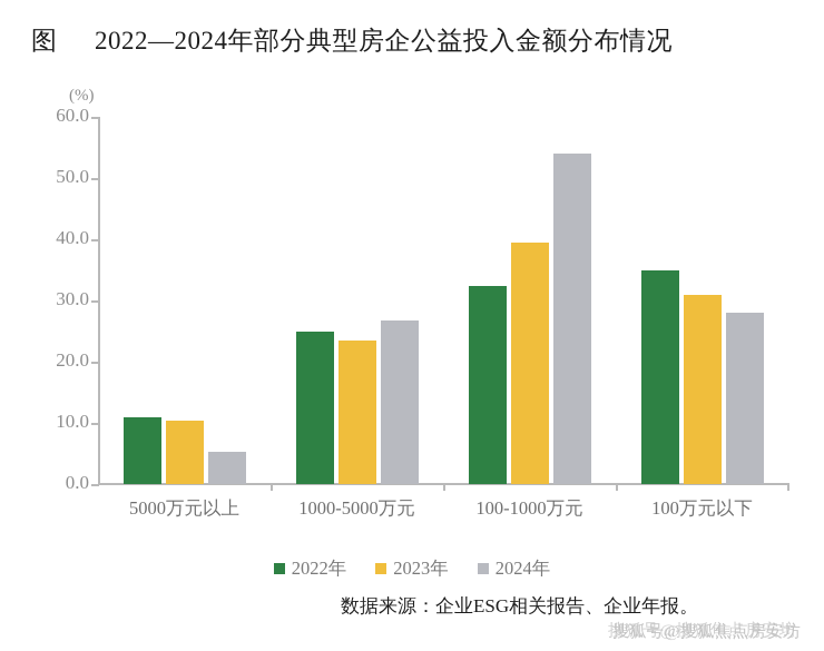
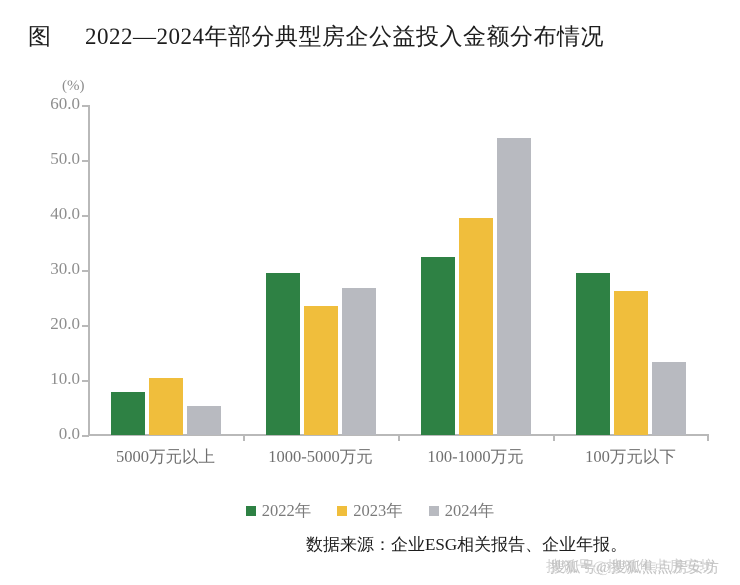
2022年/5000万元以上: 11 -> 8
2022年/1000-5000万元: 25 -> 29
2022年/100万元以下: 35 -> 29
2023年/100万元以下: 31 -> 26
2024年/100万元以下: 28 -> 13
